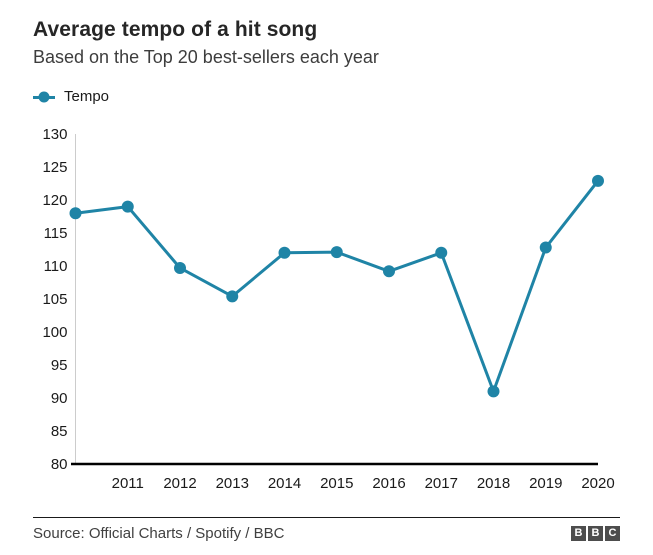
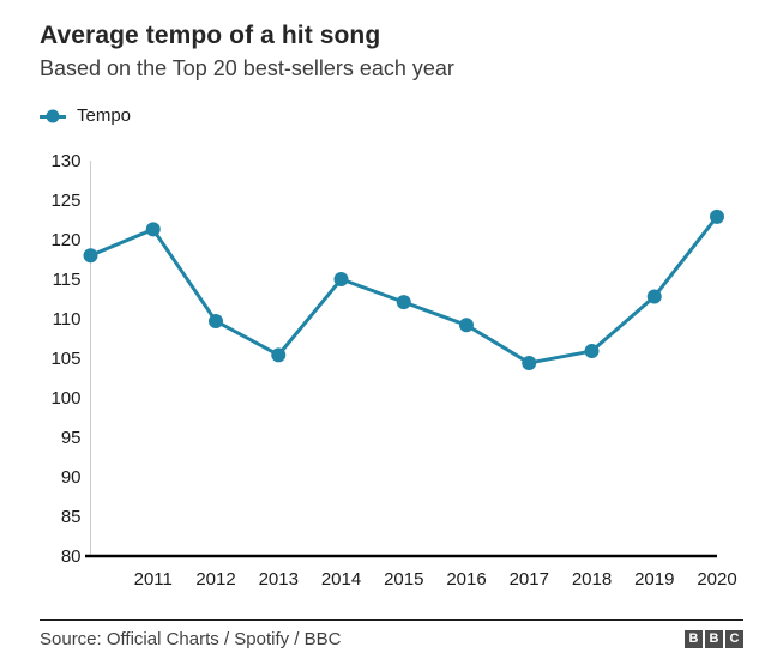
2011: 119 -> 121
2014: 112 -> 115
2017: 112 -> 104
2018: 91 -> 106
